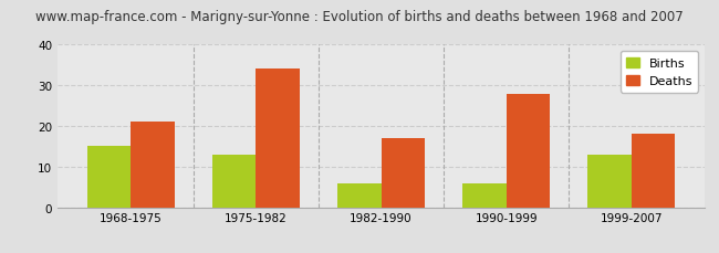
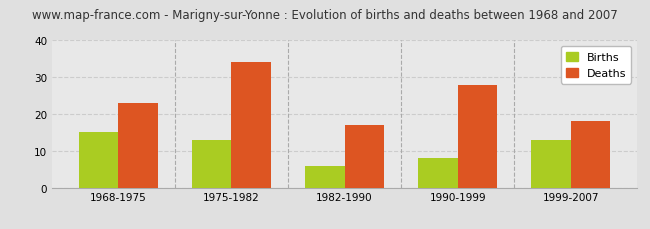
Deaths/1968-1975: 21 -> 23
Births/1990-1999: 6 -> 8
